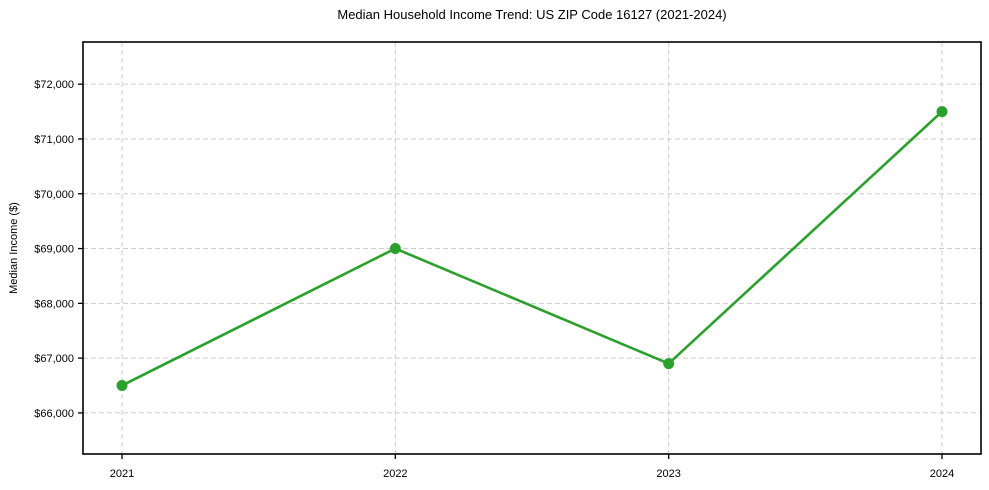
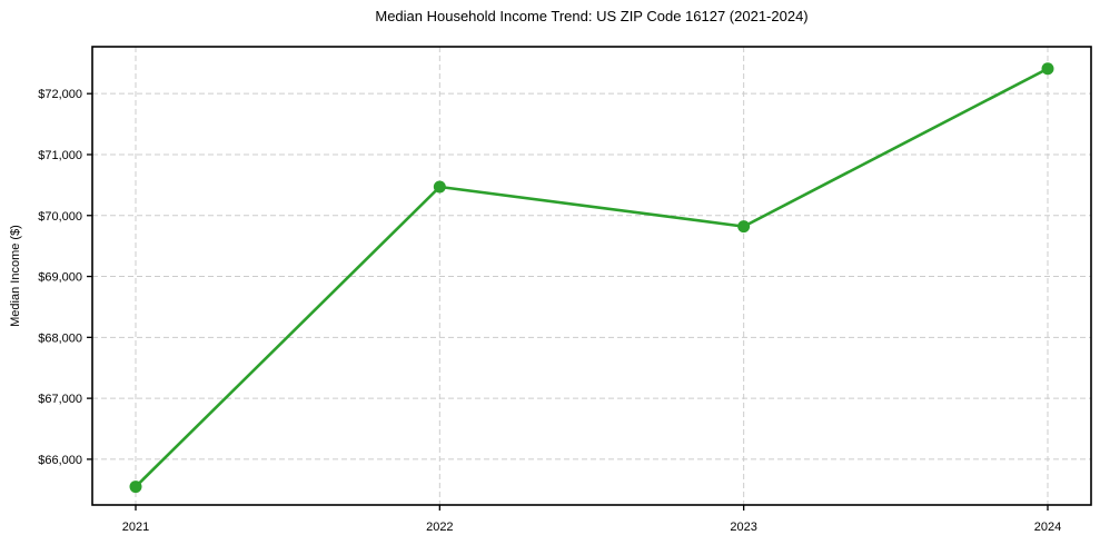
2021: $66500 -> $65600
2022: $69000 -> $70500
2023: $66900 -> $69800
2024: $71500 -> $72400
